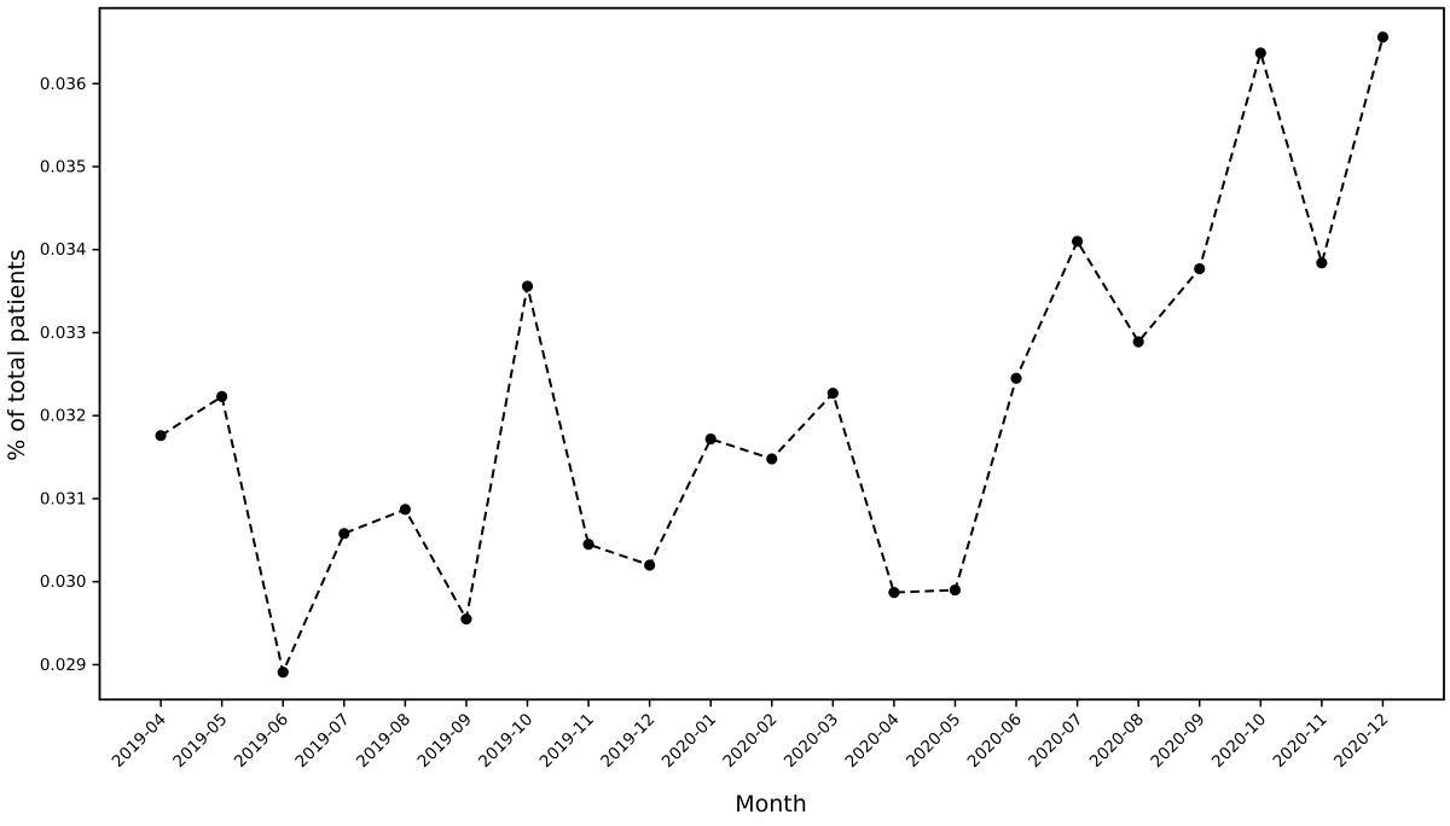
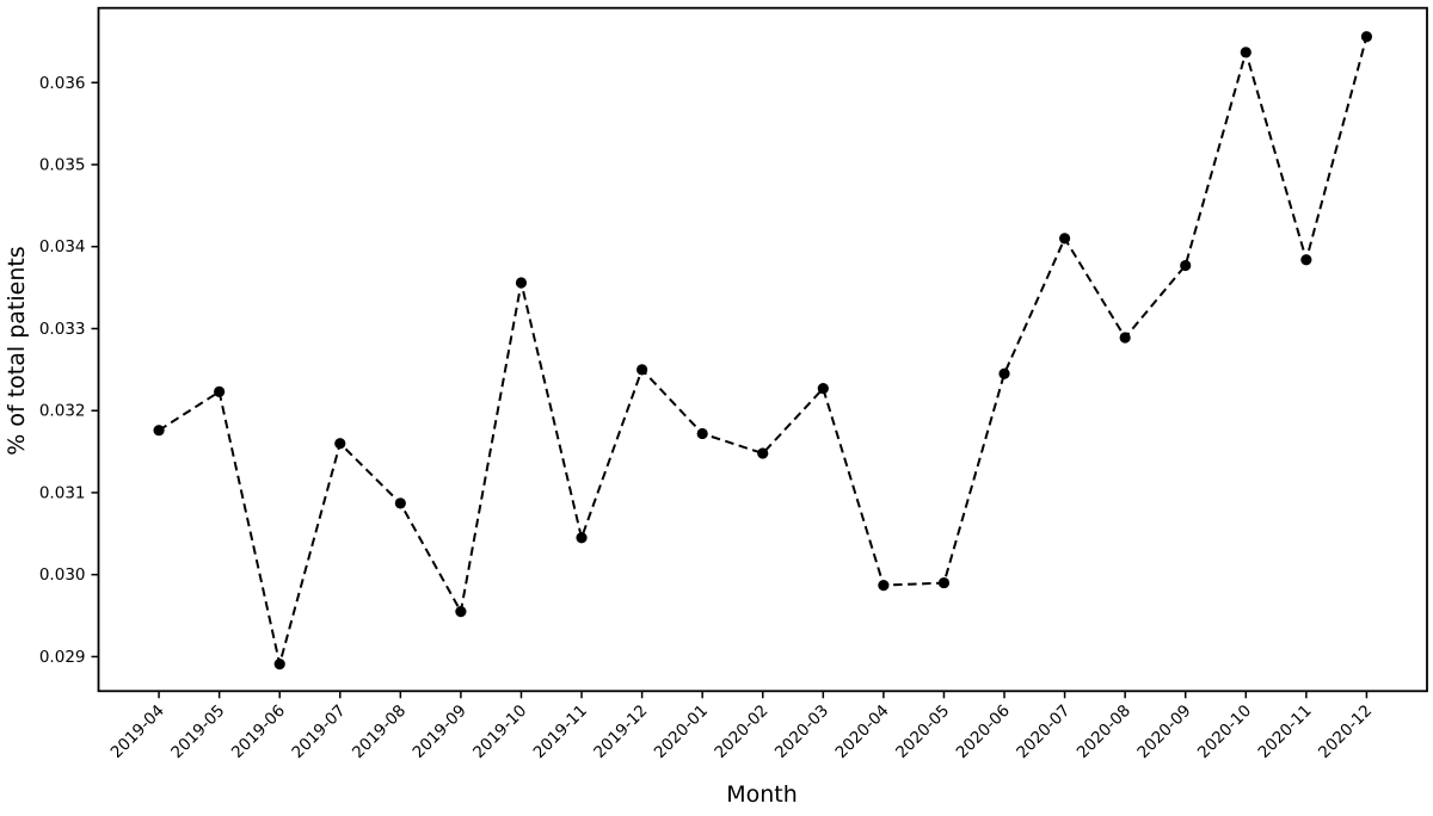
2019-07: 0.0306 -> 0.0316
2019-12: 0.0302 -> 0.0325
